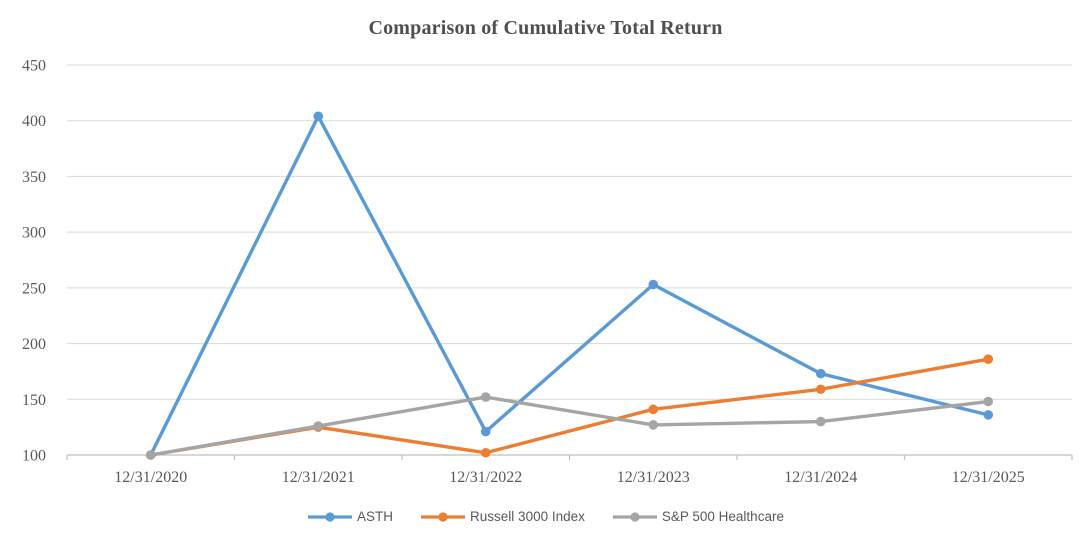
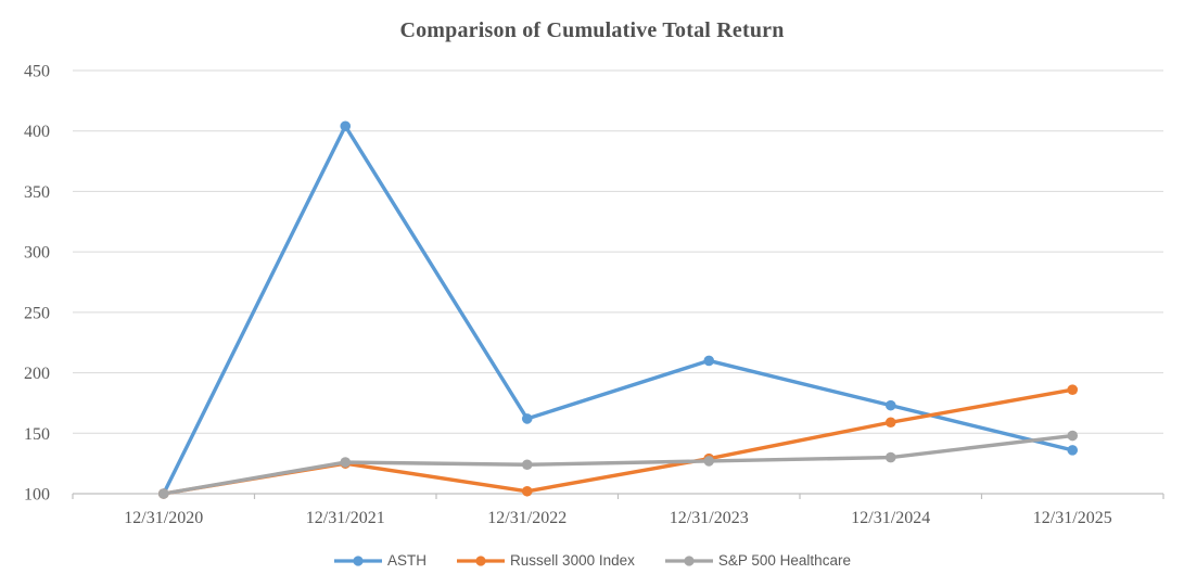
ASTH/12/31/2022: 121 -> 162
S&P 500 Healthcare/12/31/2022: 152 -> 124
ASTH/12/31/2023: 253 -> 210
Russell 3000 Index/12/31/2023: 141 -> 129
